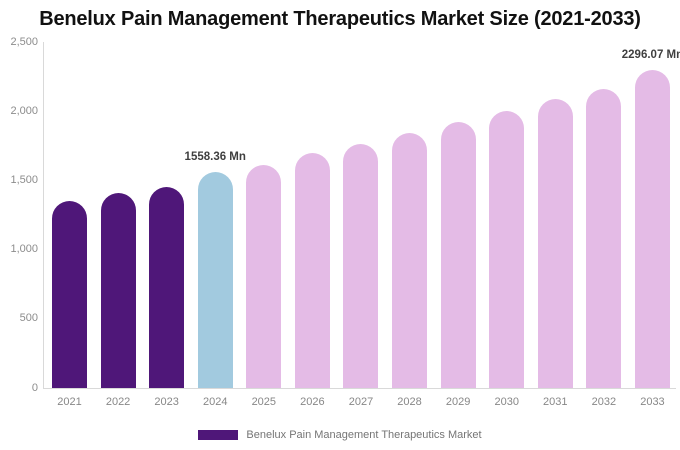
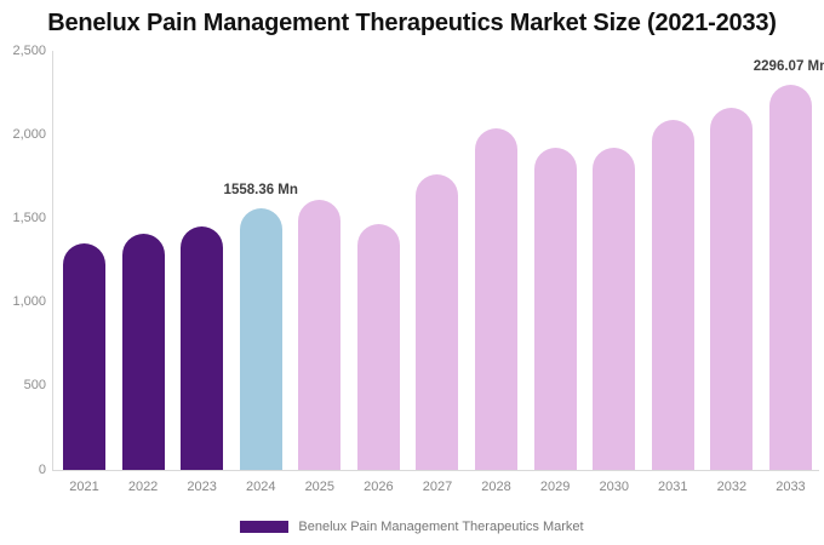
2026: 1700 -> 1470
2028: 1840 -> 2040
2030: 2000 -> 1920
